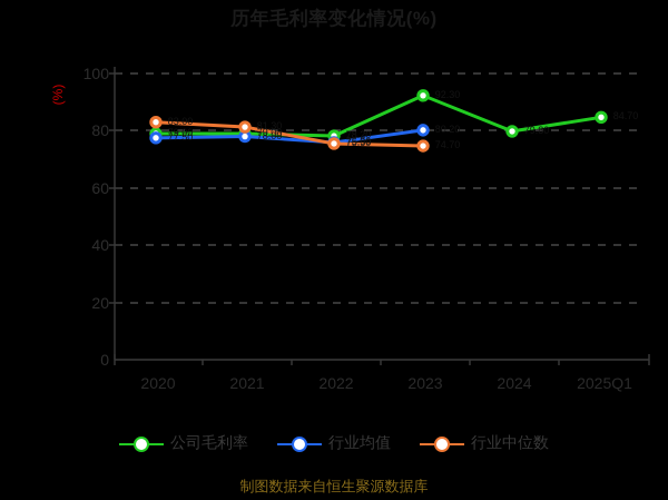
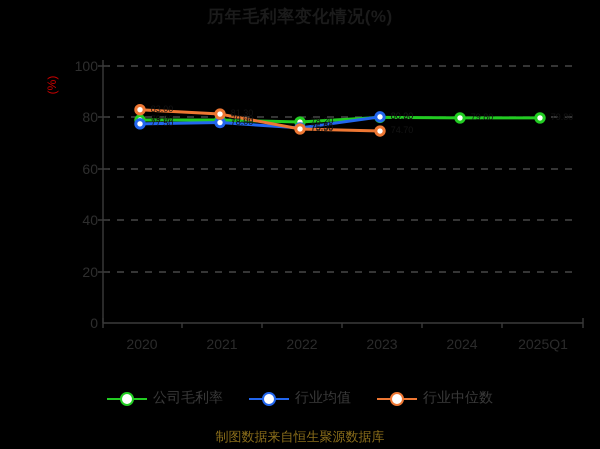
公司毛利率/2023: 92.30 -> 80.00
公司毛利率/2025Q1: 84.70 -> 79.80
